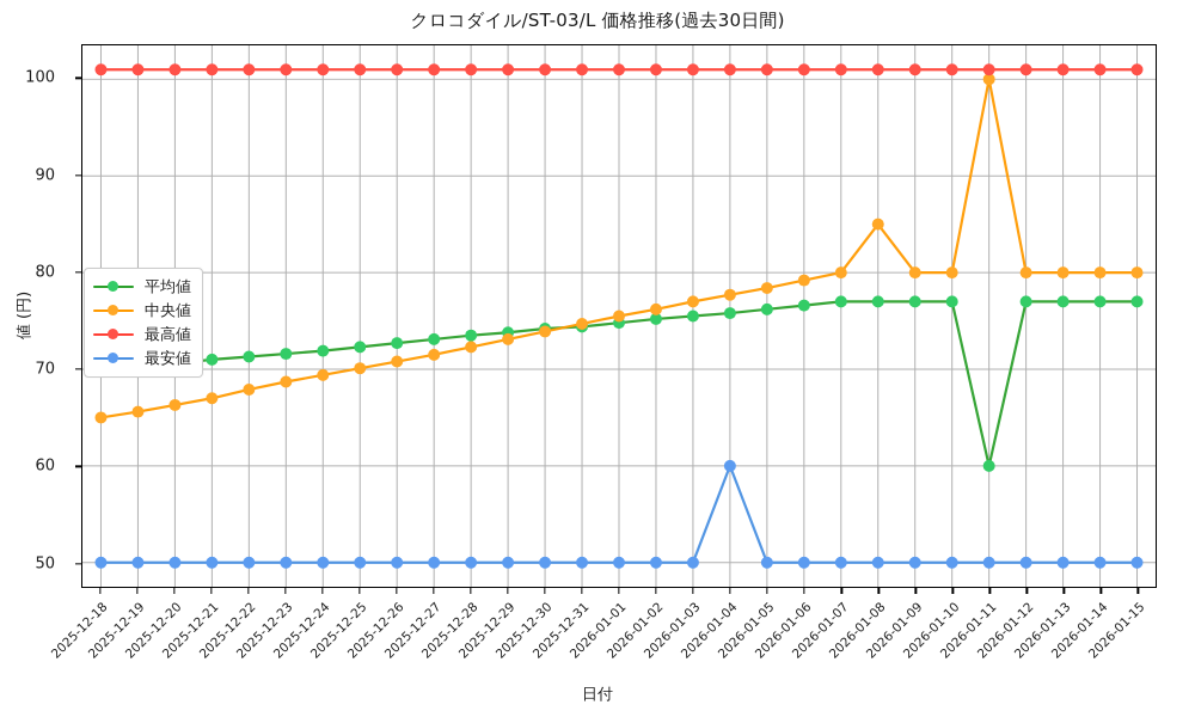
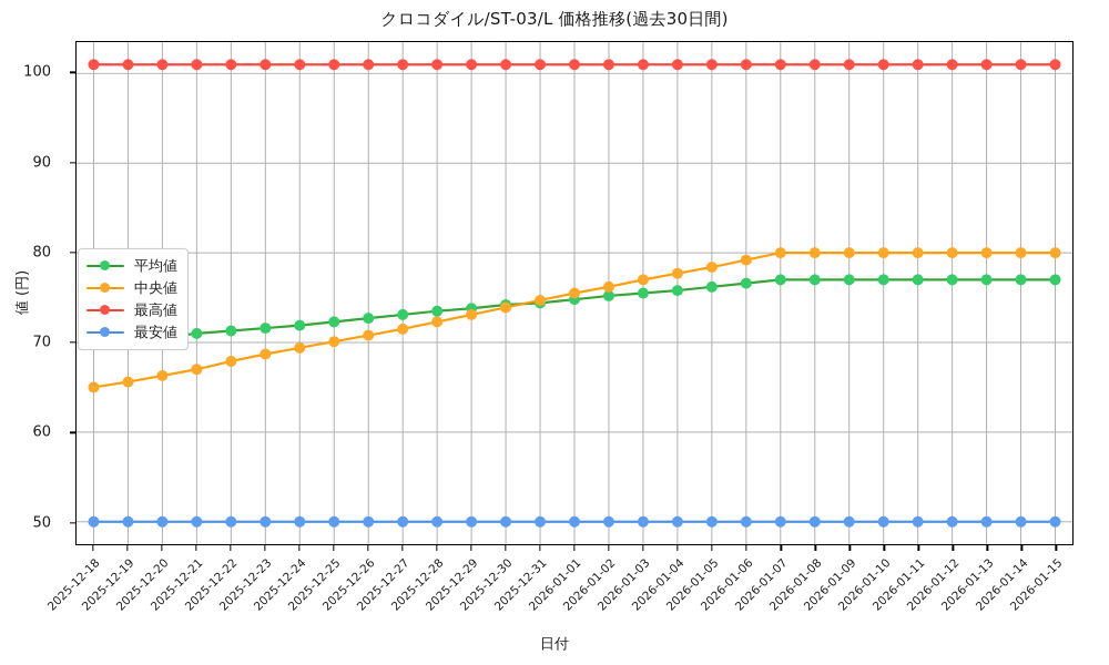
最安値/2026-01-04: 60 -> 50
中央値/2026-01-08: 85 -> 80
平均値/2026-01-11: 60 -> 77
中央値/2026-01-11: 100 -> 80
